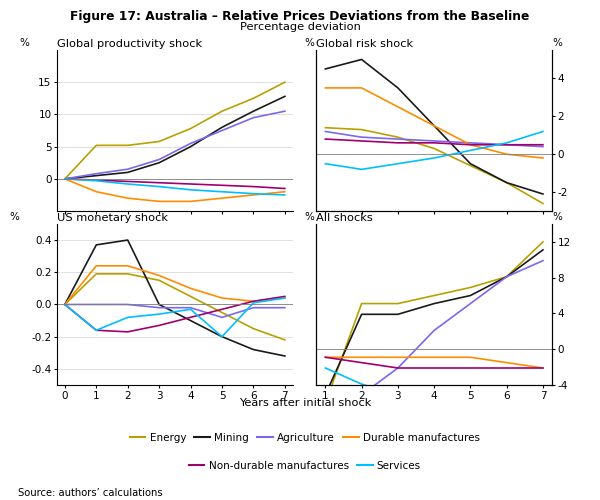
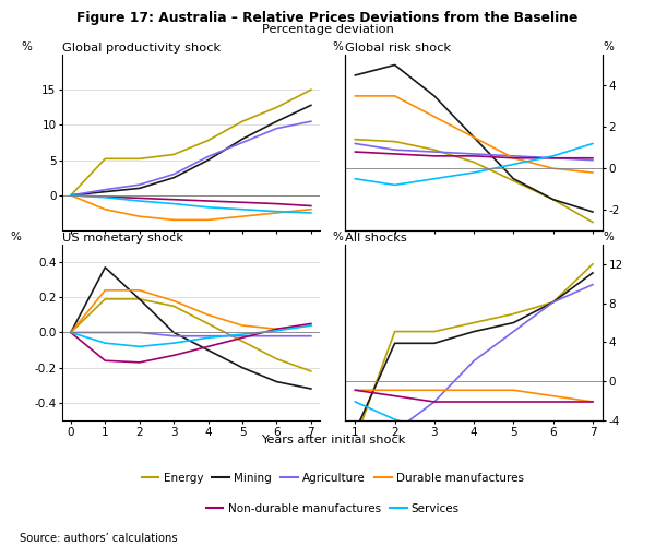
US monetary shock/Services/1: -0.16 -> -0.06
US monetary shock/Mining/2: 0.40 -> 0.19
US monetary shock/Agriculture/5: -0.08 -> -0.02
US monetary shock/Services/5: -0.20 -> -0.01
